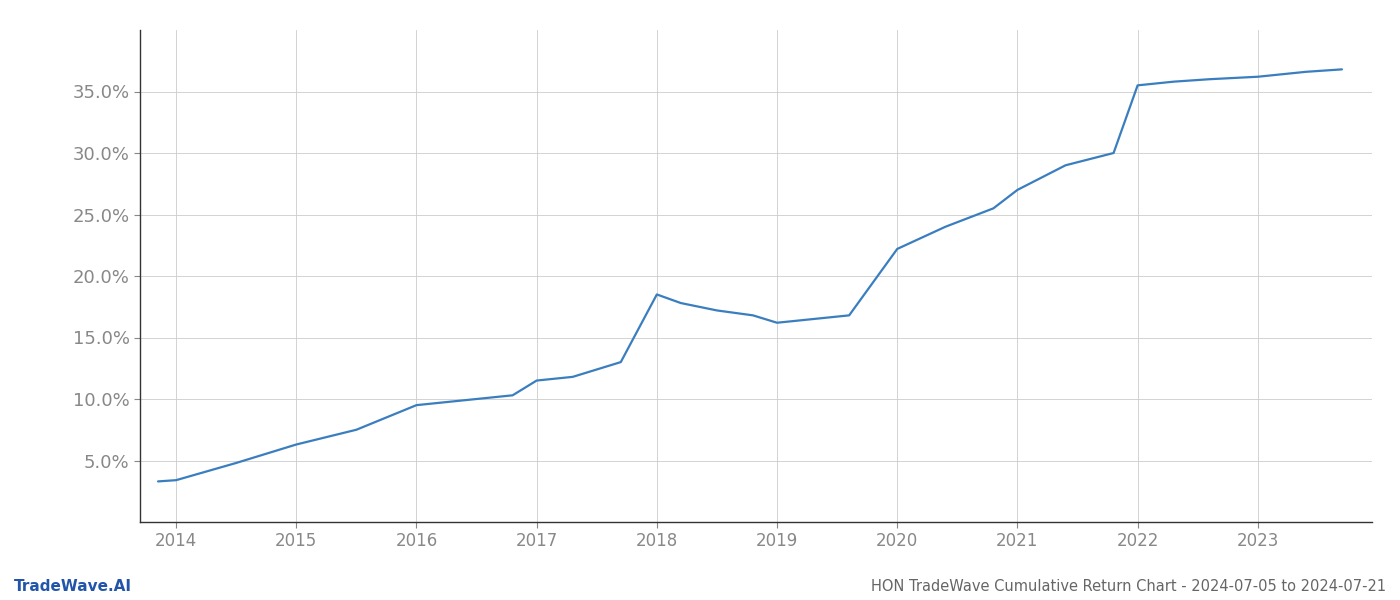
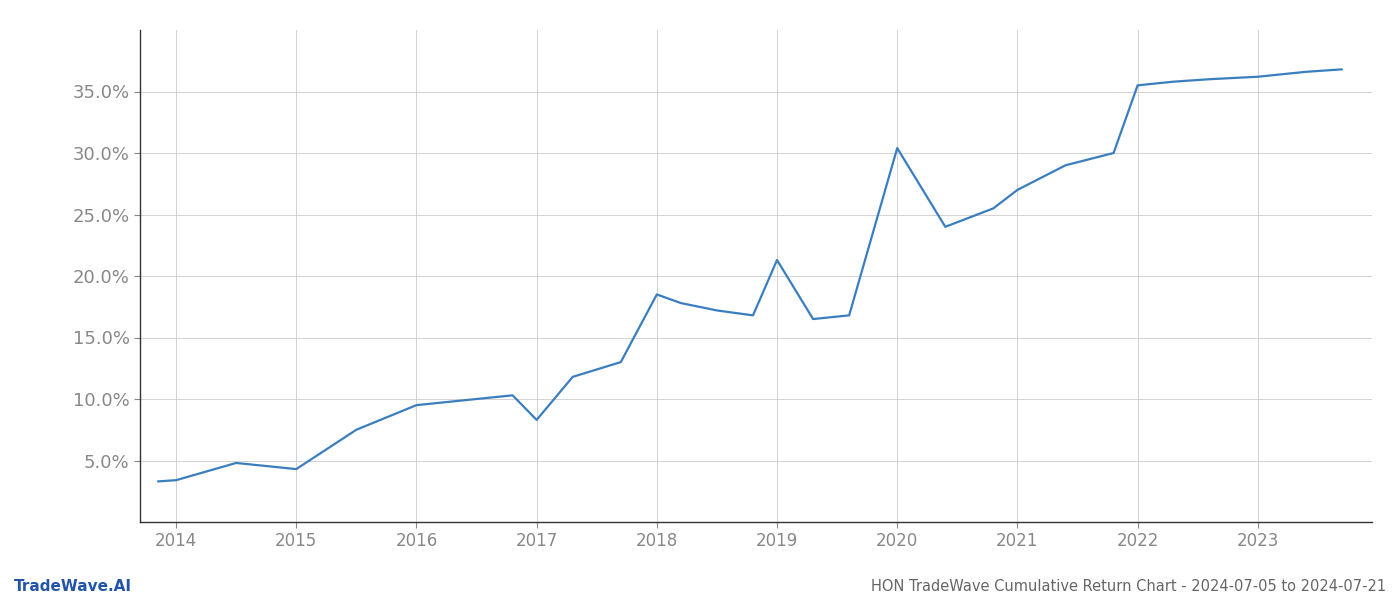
2015: 6.3% -> 4.3%
2017: 11.5% -> 8.3%
2019: 16.2% -> 21.3%
2020: 22.2% -> 30.4%
